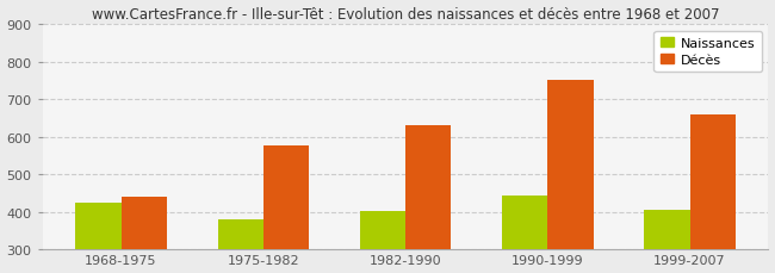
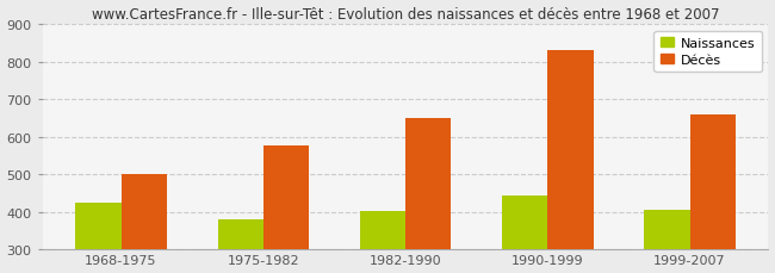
Décès/1968-1975: 440 -> 502
Décès/1982-1990: 630 -> 650
Décès/1990-1999: 750 -> 830
